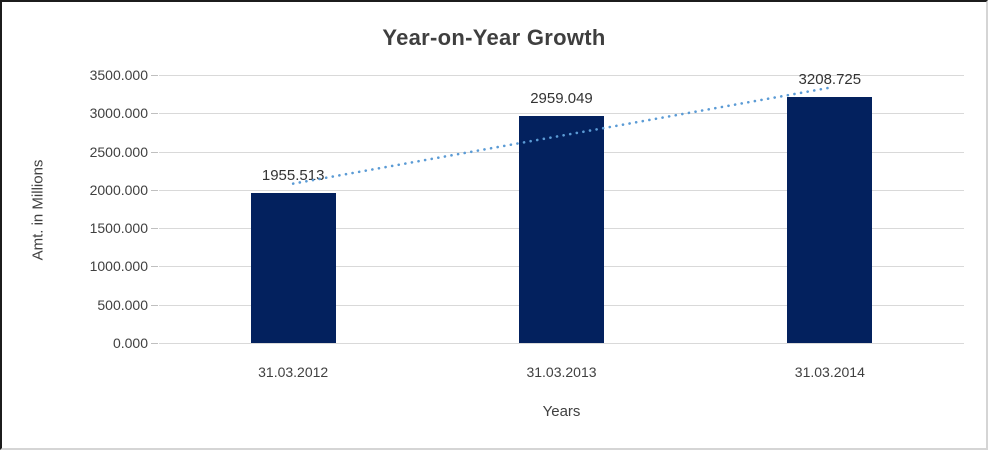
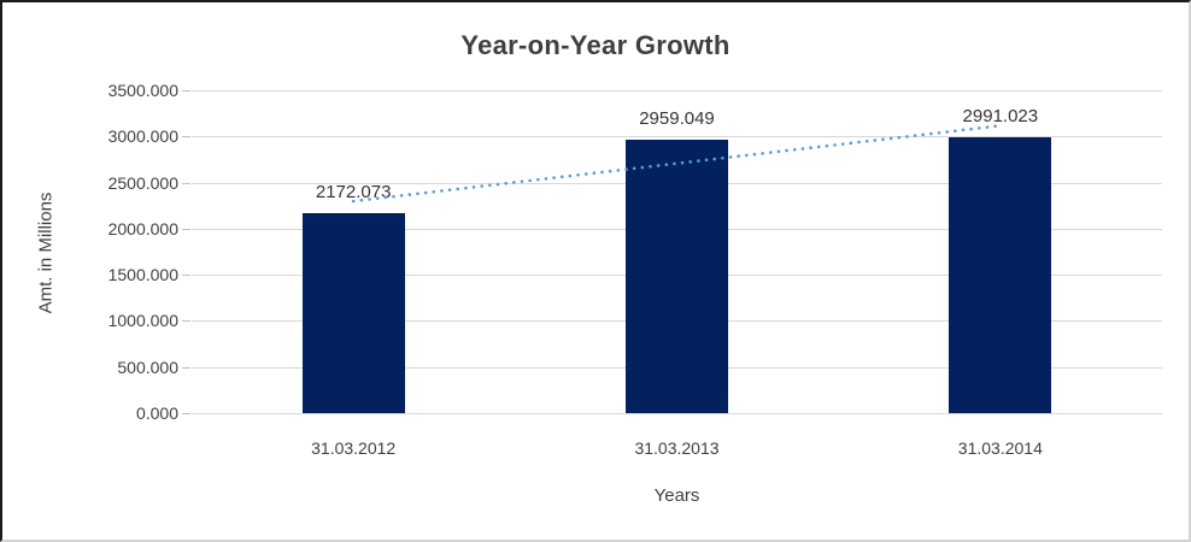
31.03.2012: 1955.513 -> 2172.073
31.03.2014: 3208.725 -> 2991.023
